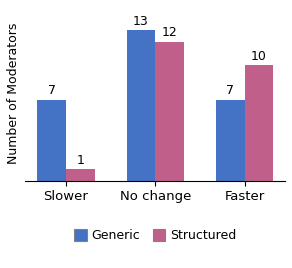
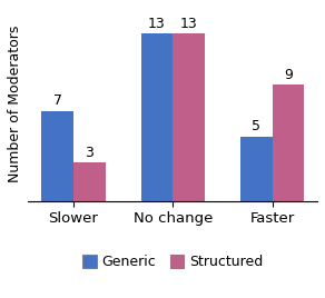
Structured/Slower: 1 -> 3
Structured/No change: 12 -> 13
Generic/Faster: 7 -> 5
Structured/Faster: 10 -> 9
